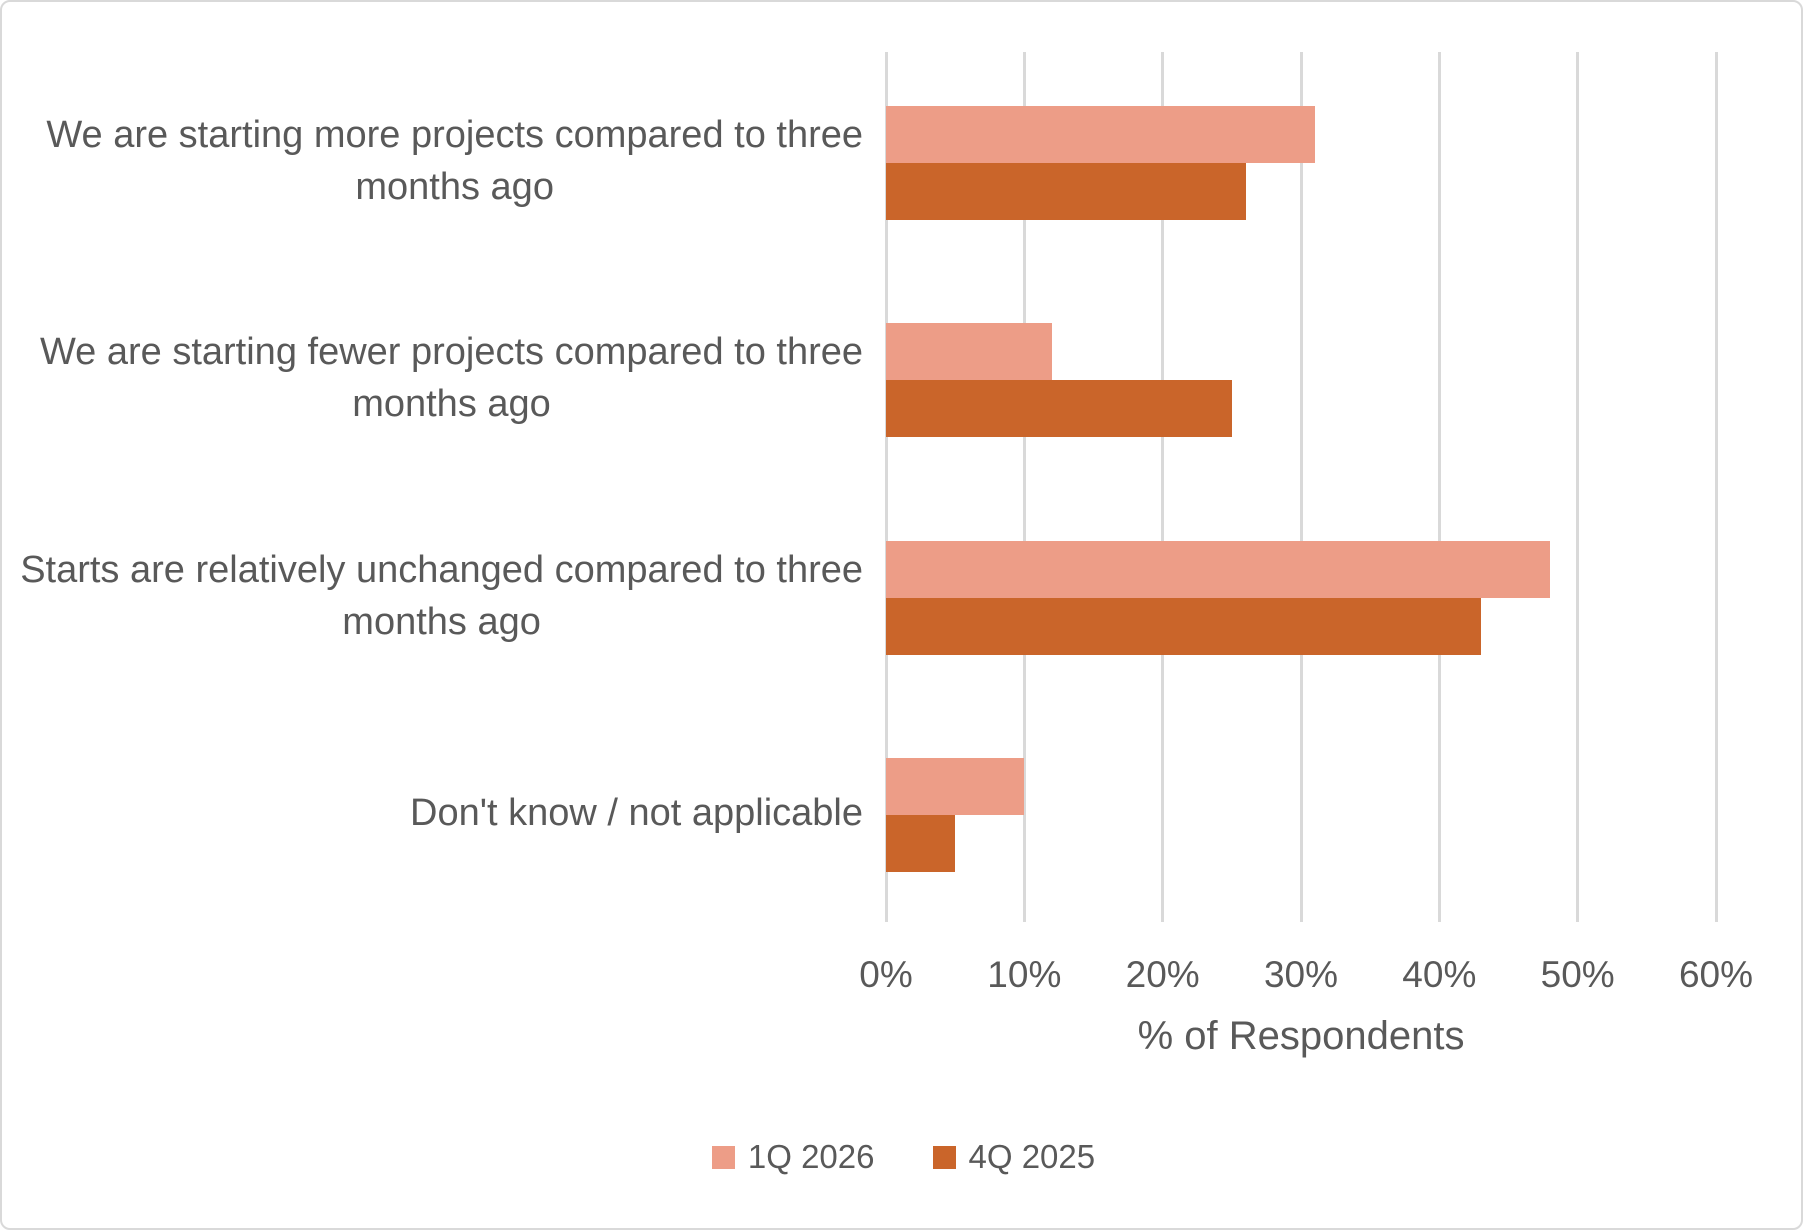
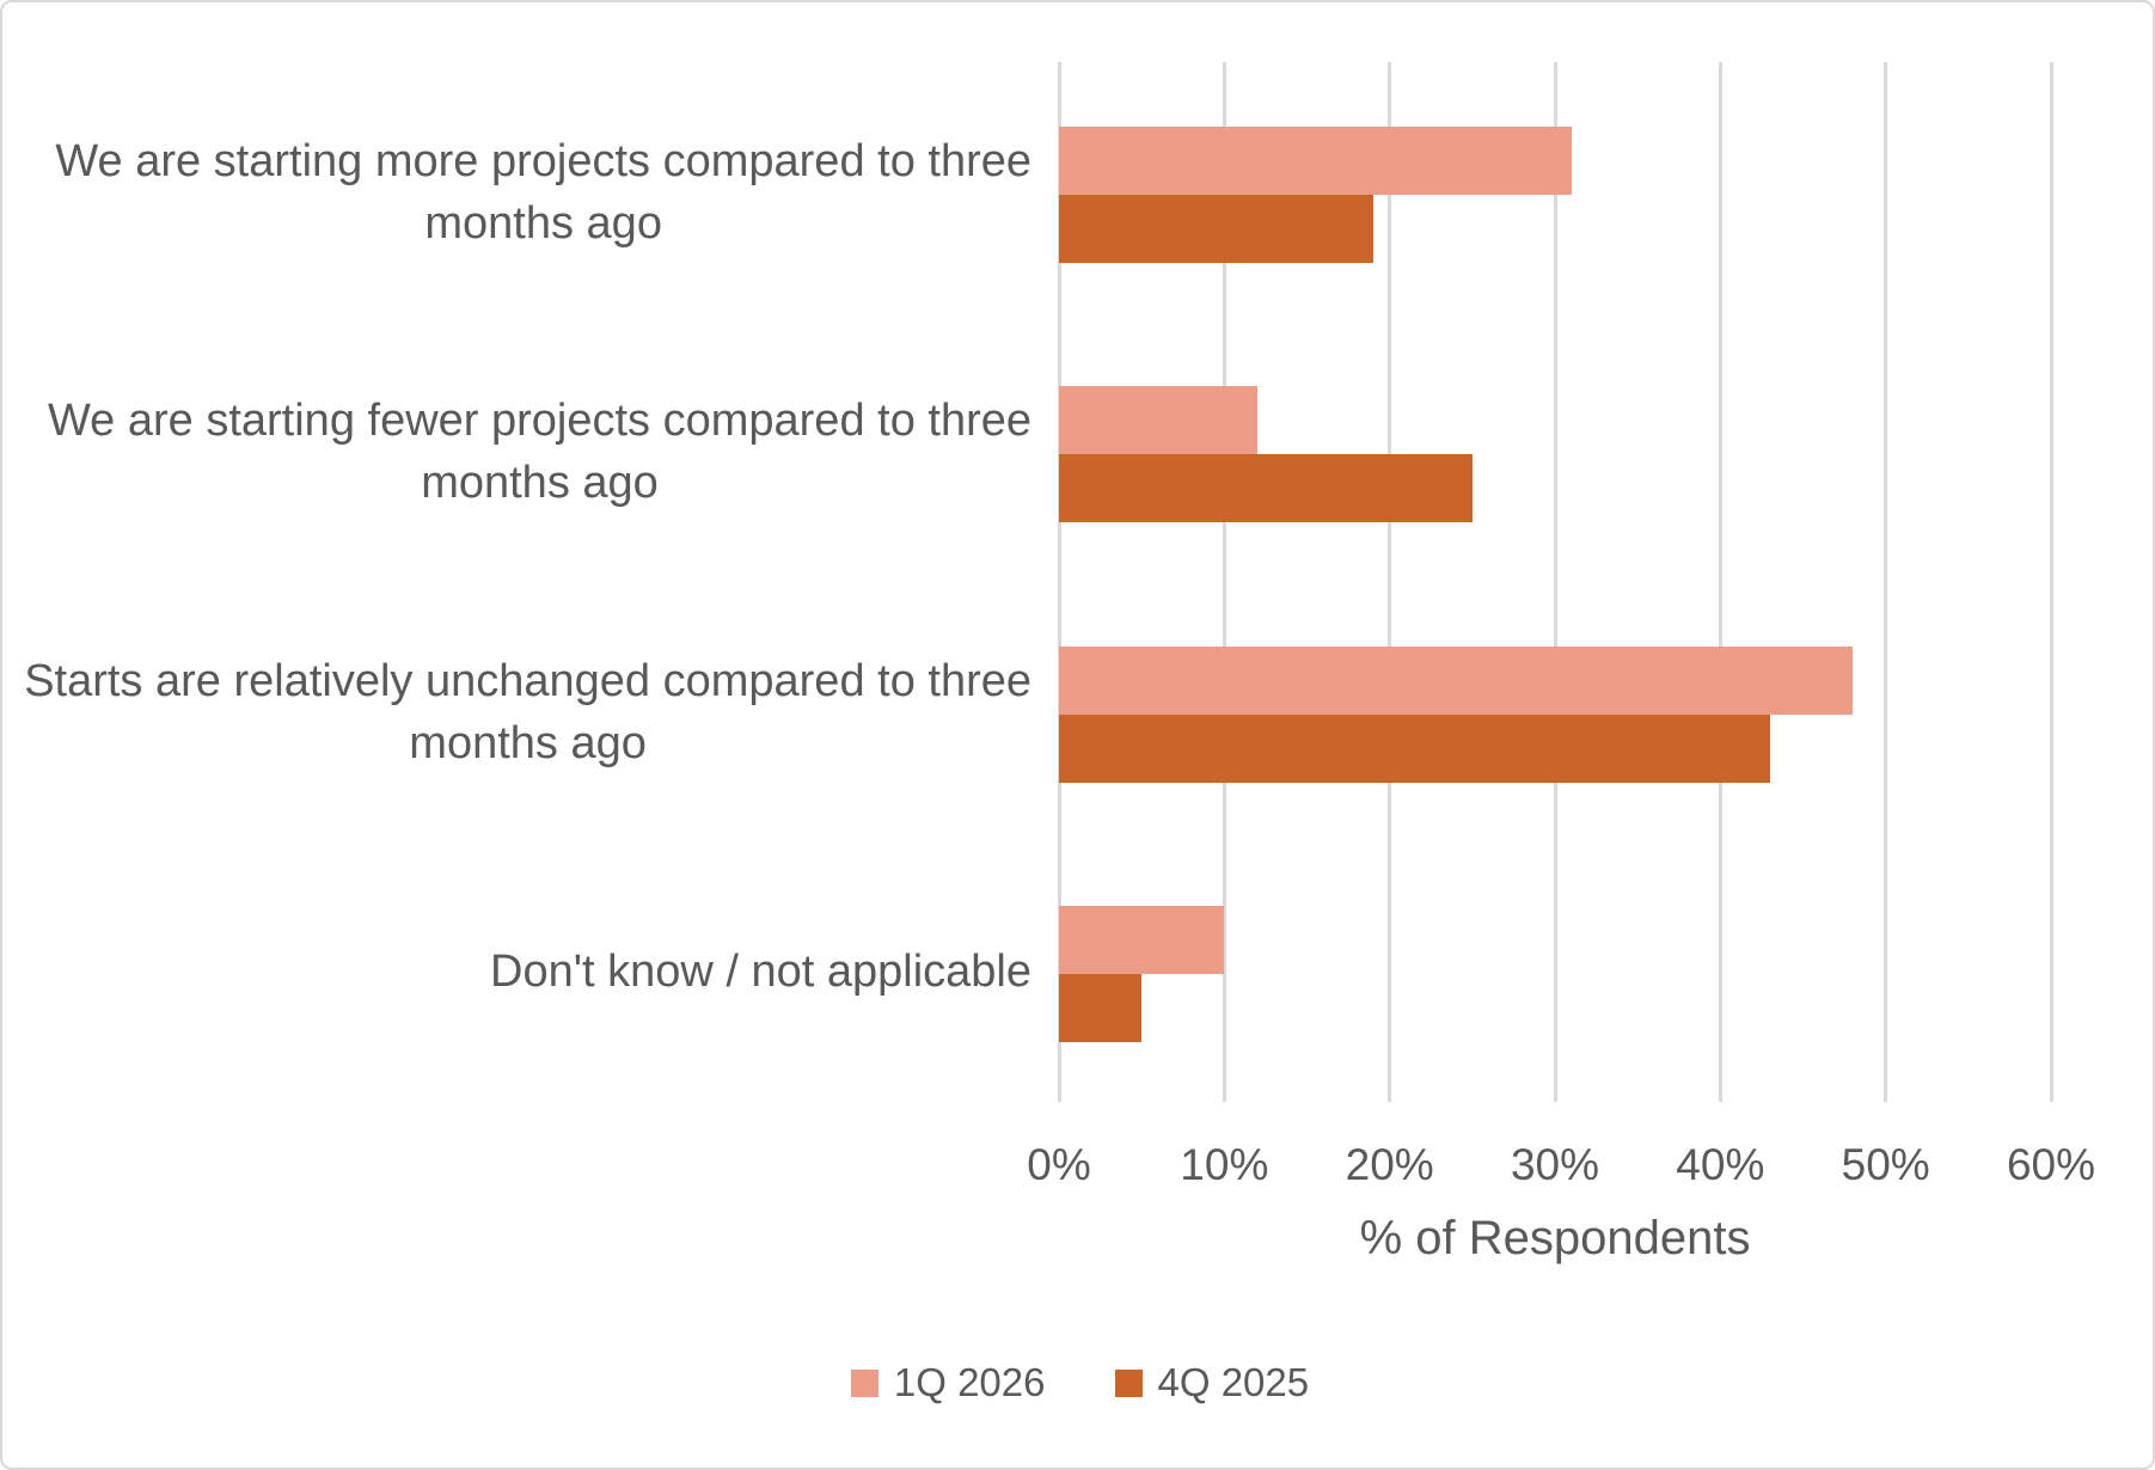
4Q 2025/We are starting more projects compared to three months ago: 26% -> 19%
